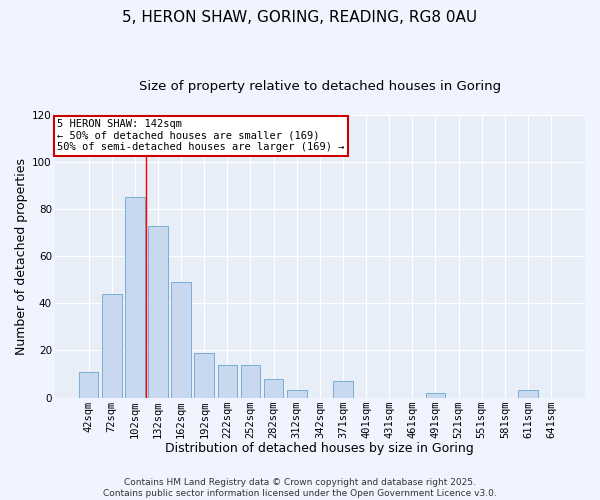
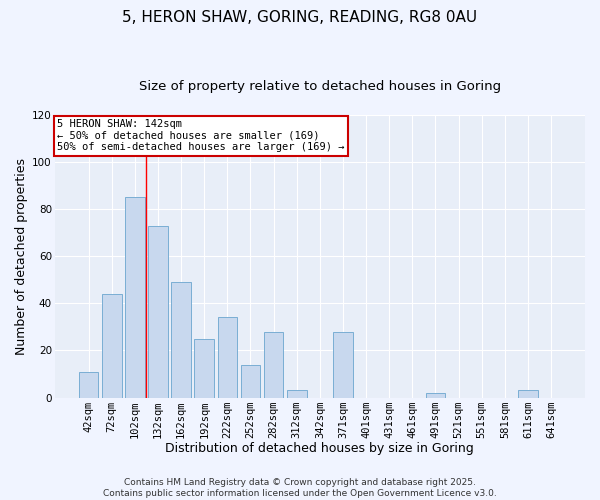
192sqm: 19 -> 25
222sqm: 14 -> 34
282sqm: 8 -> 28
371sqm: 7 -> 28
